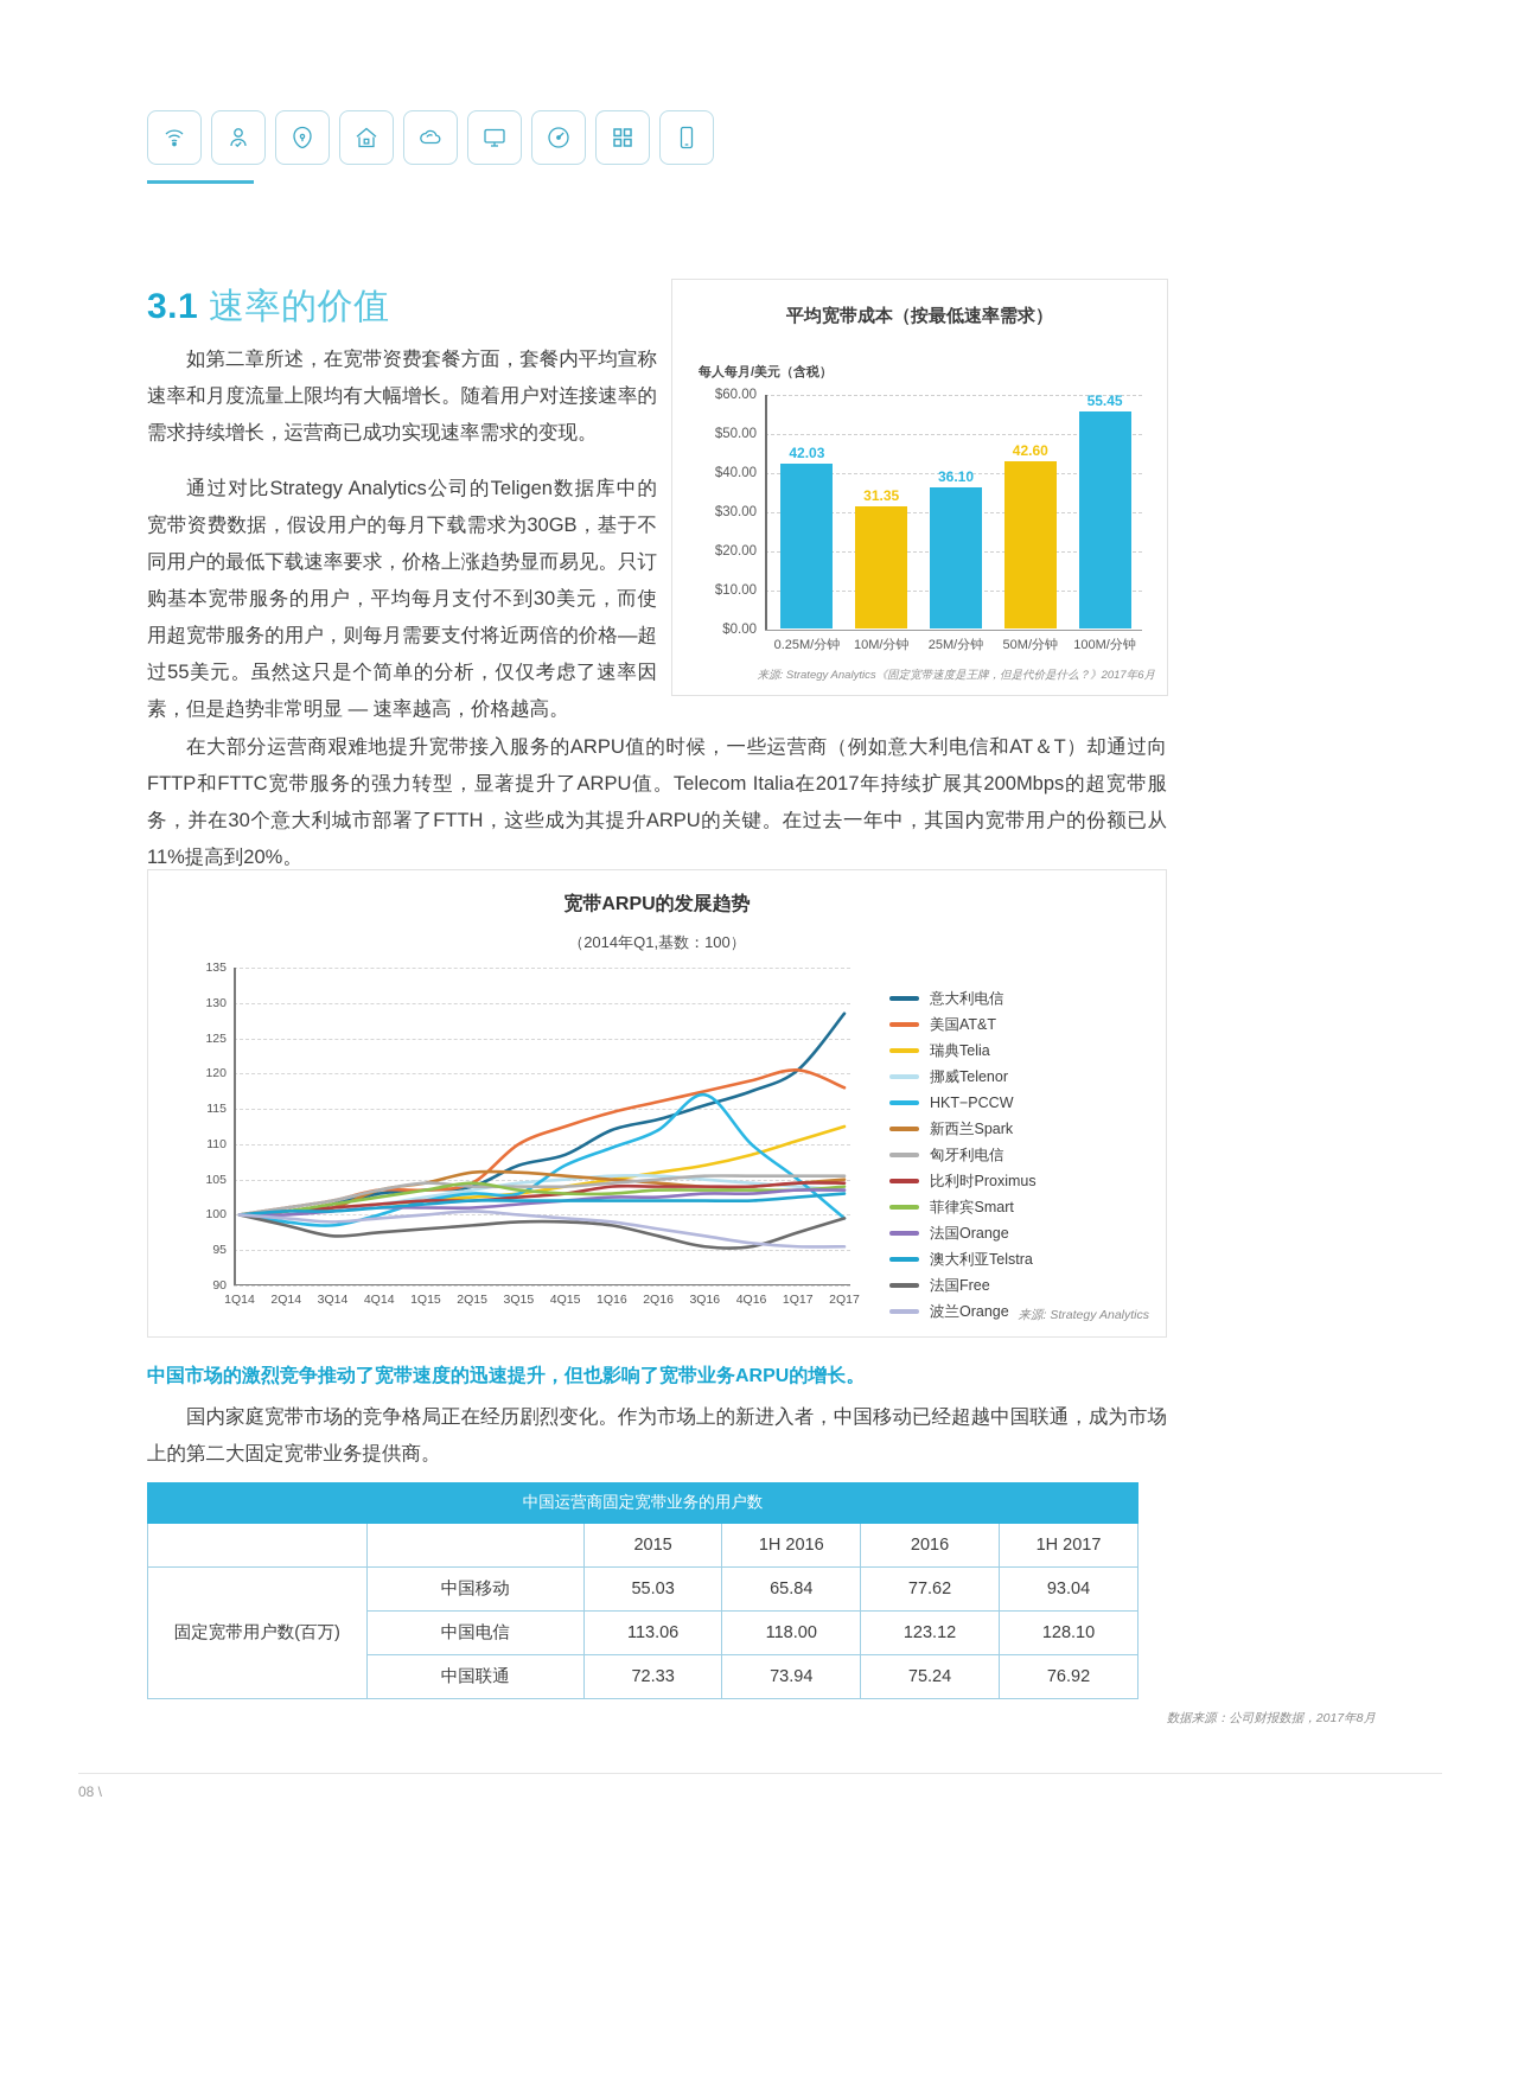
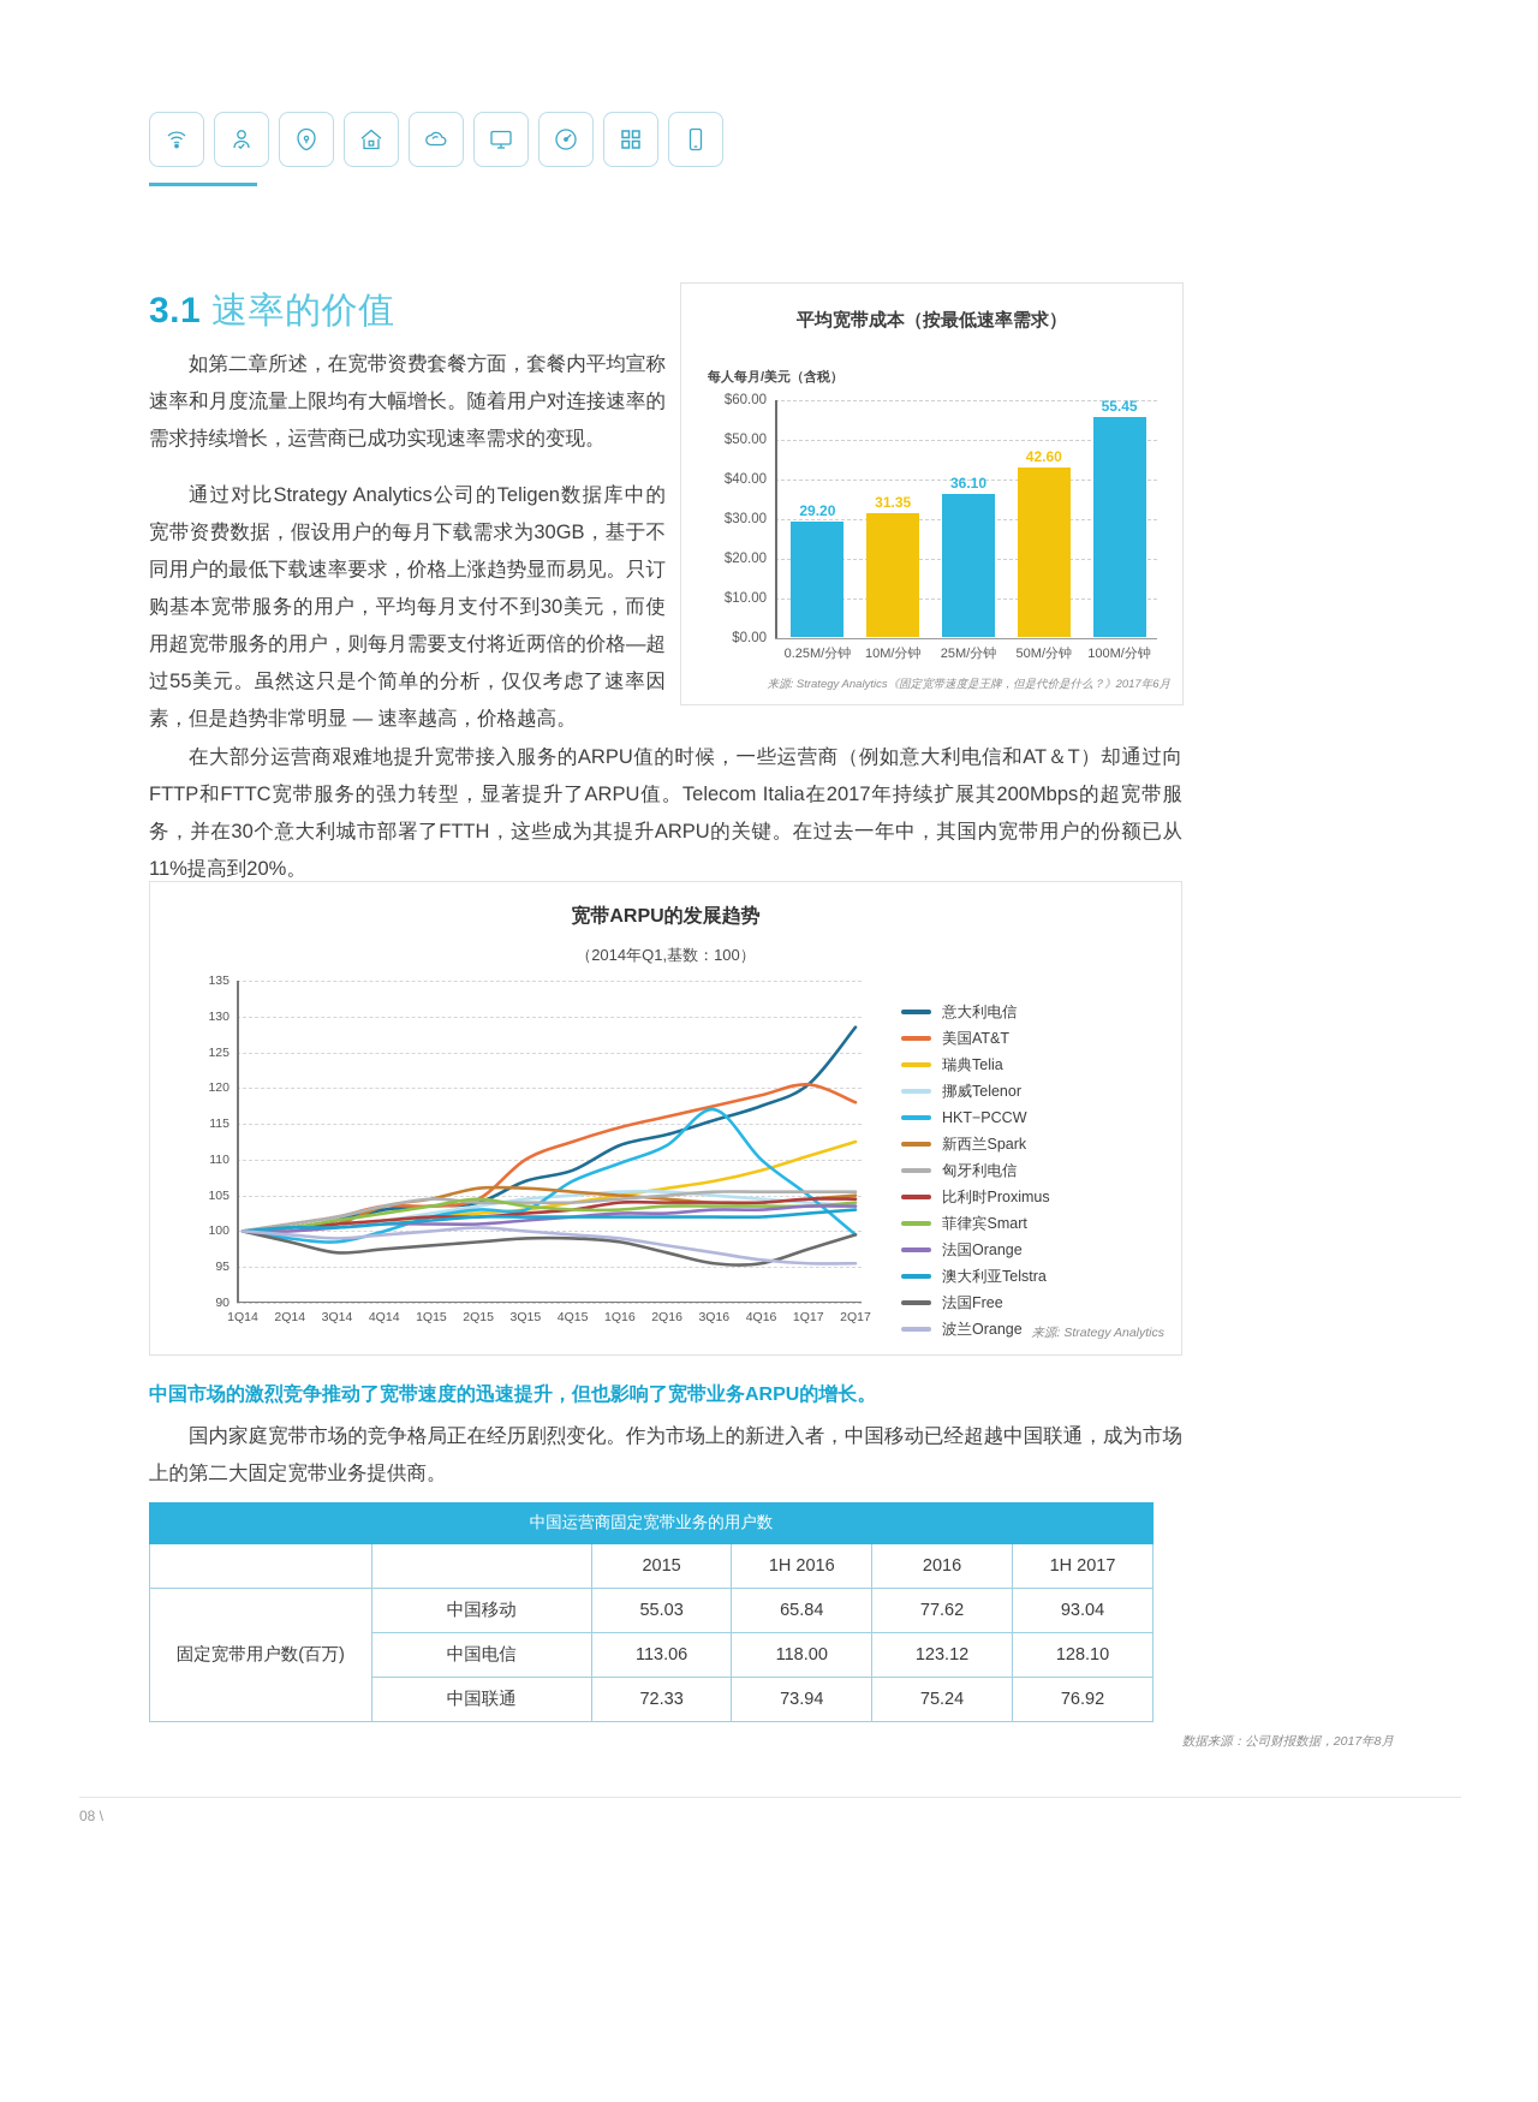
平均宽带成本（按最低速率需求）/0.25M/分钟: 42.03 -> 29.20
